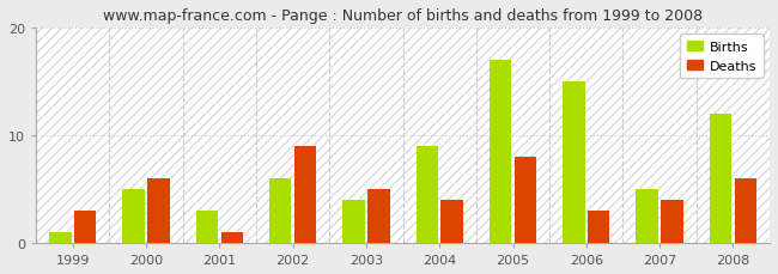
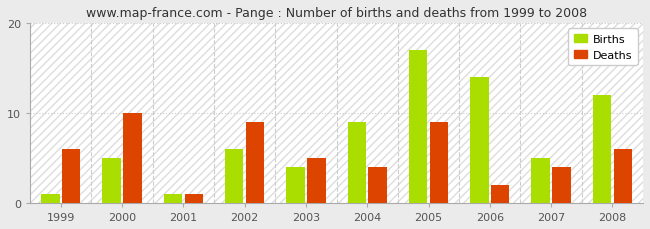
Deaths/1999: 3 -> 6
Deaths/2000: 6 -> 10
Births/2001: 3 -> 1
Deaths/2005: 8 -> 9
Births/2006: 15 -> 14
Deaths/2006: 3 -> 2
